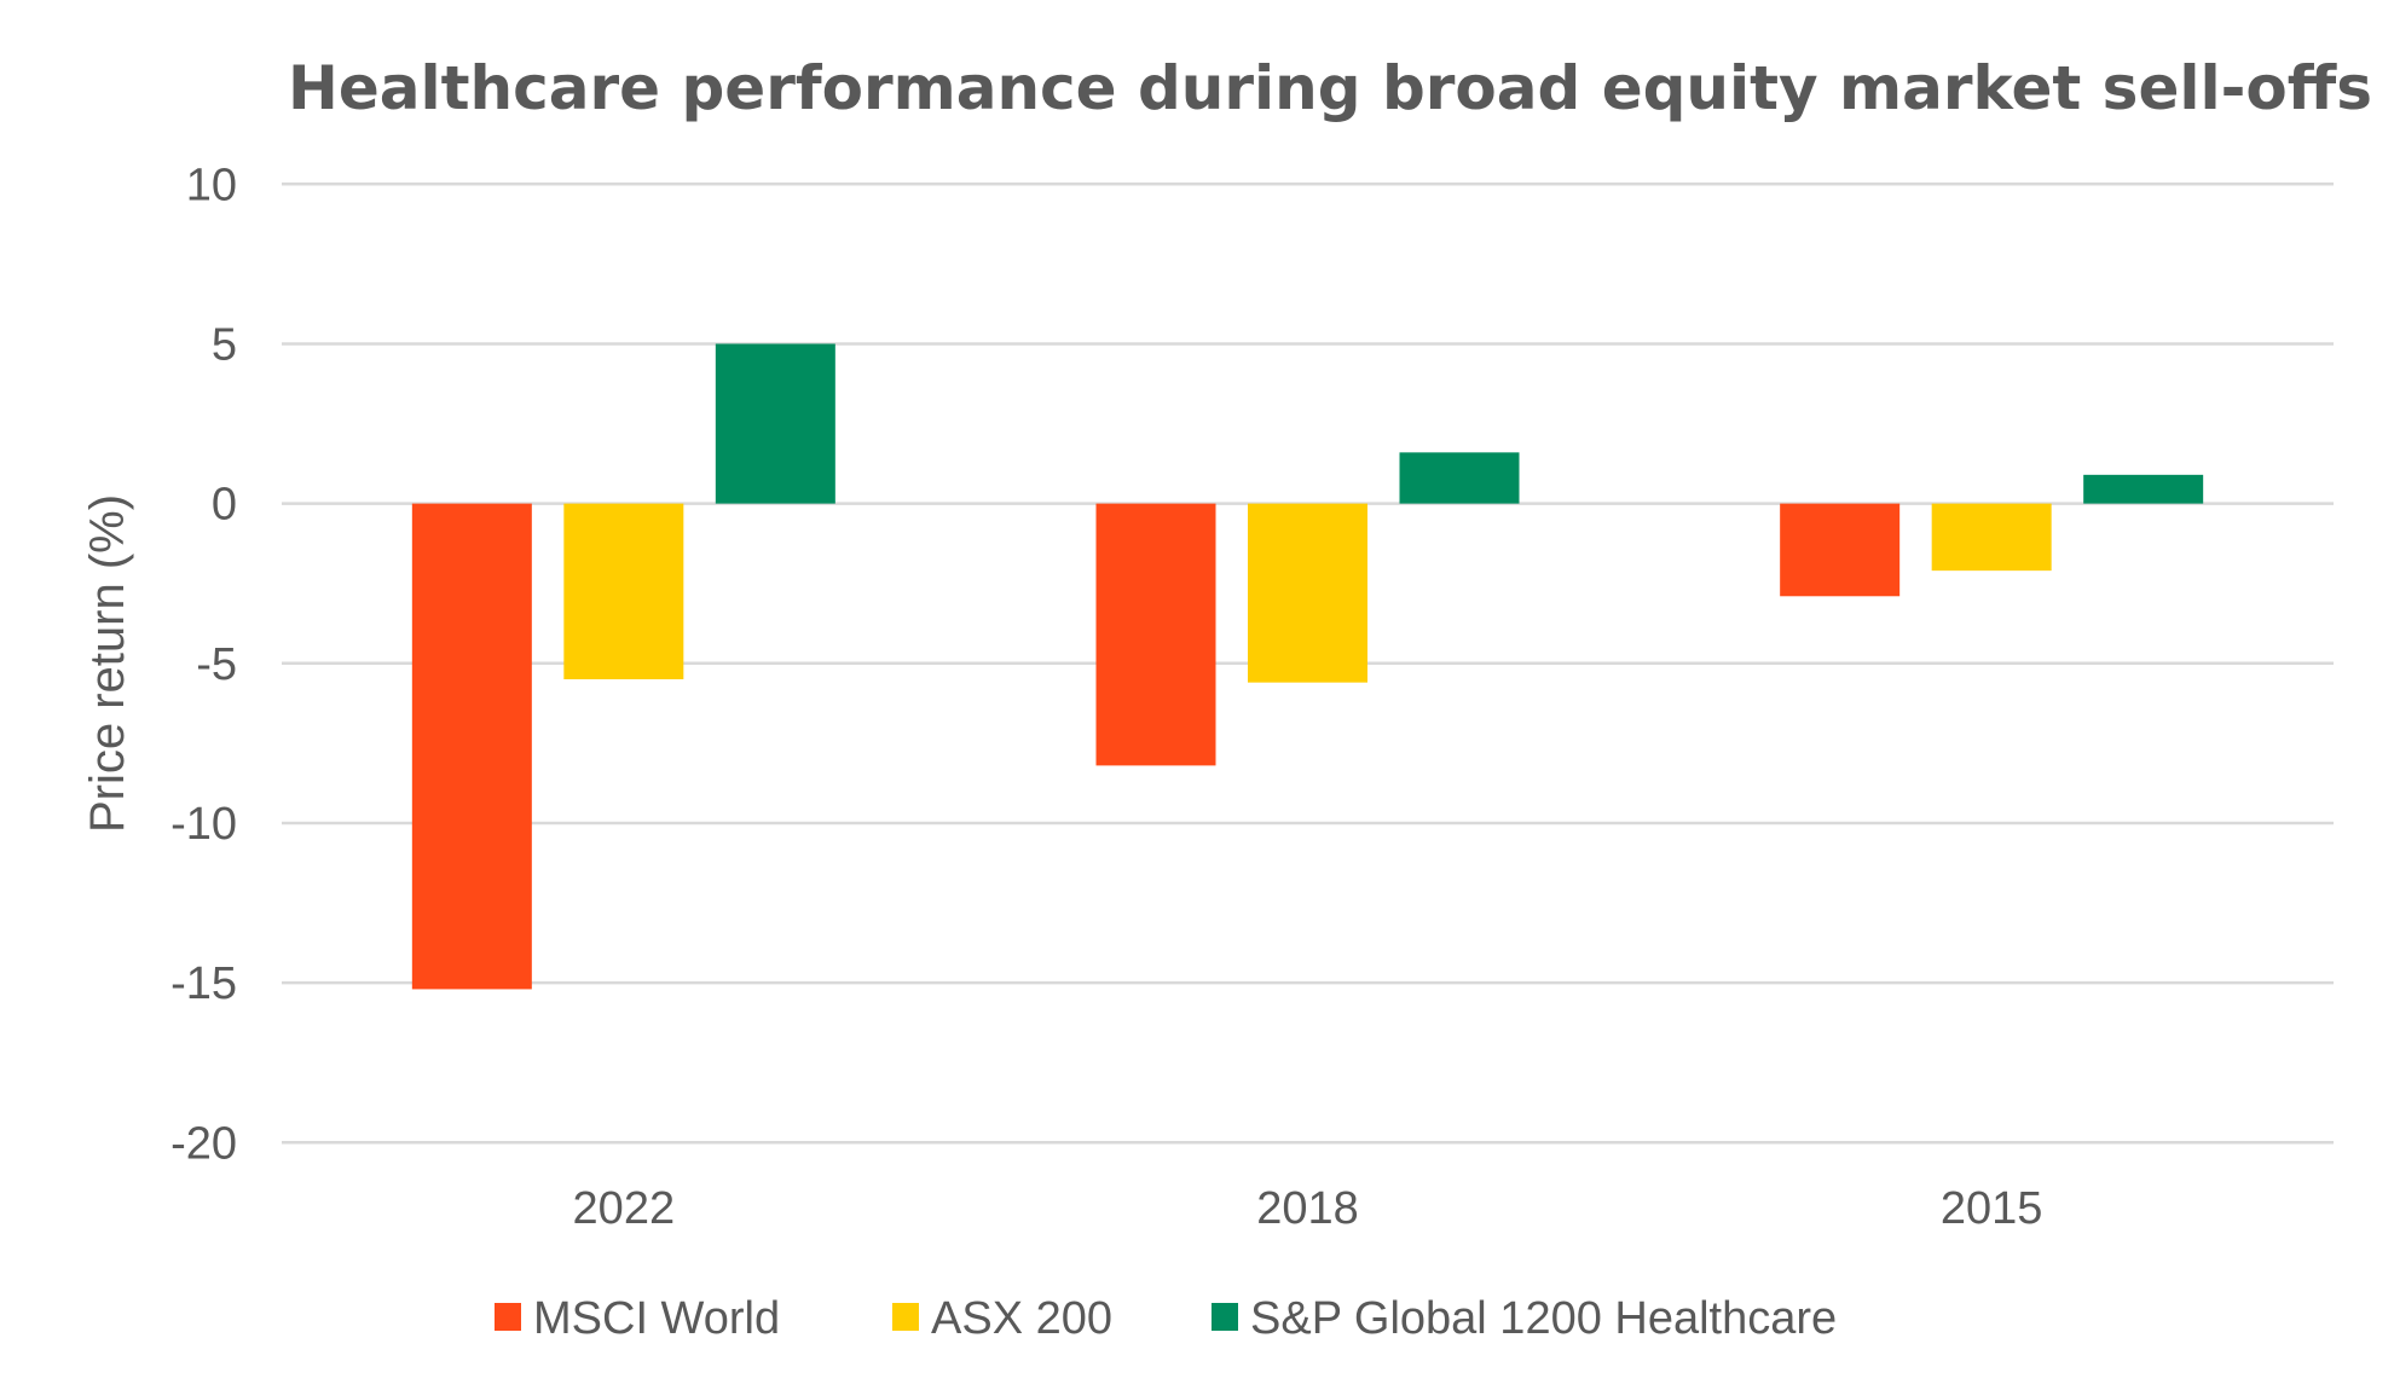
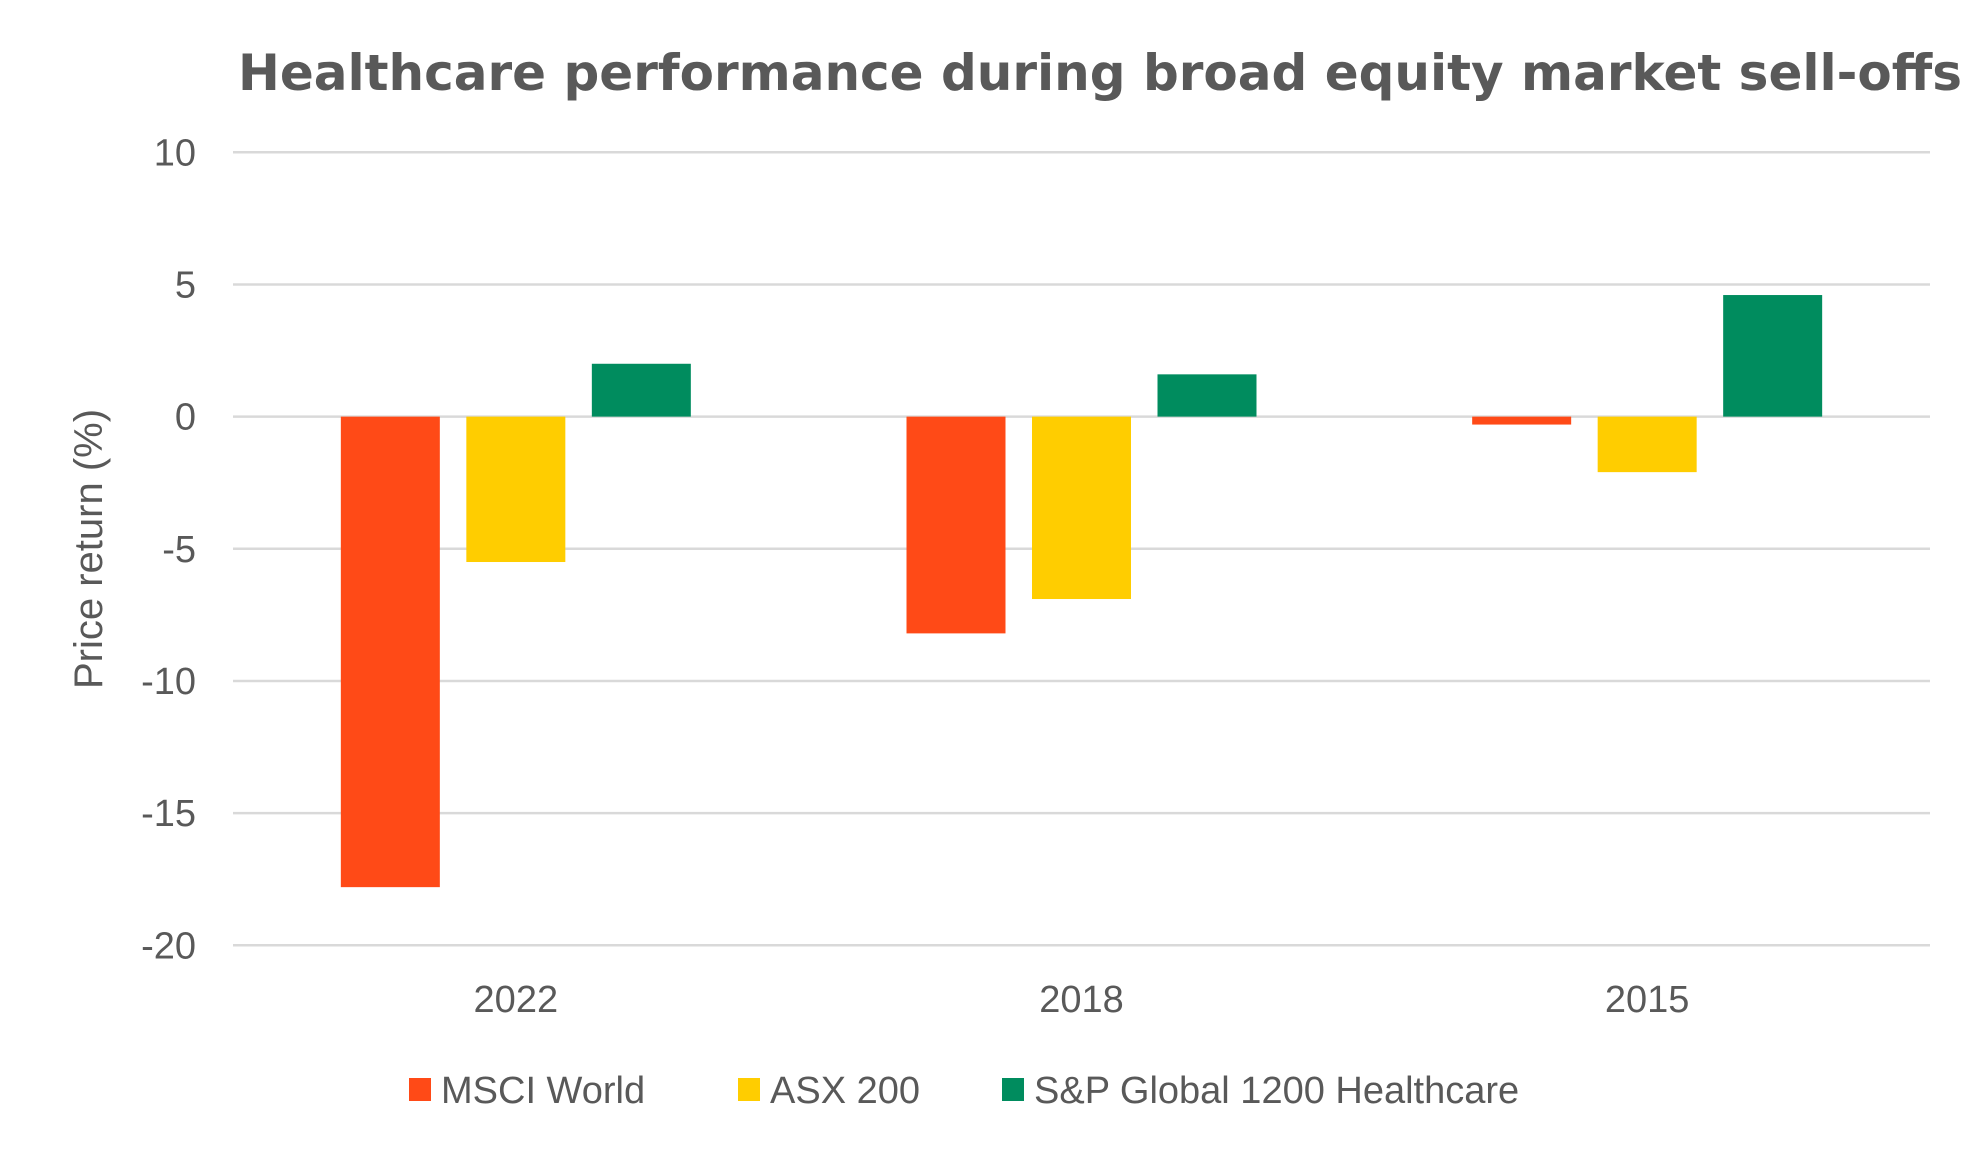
MSCI World/2022: -15.2 -> -17.8
S&P Global 1200 Healthcare/2022: 5.0 -> 2.0
ASX 200/2018: -5.6 -> -6.9
MSCI World/2015: -2.9 -> -0.3
S&P Global 1200 Healthcare/2015: 0.9 -> 4.6
